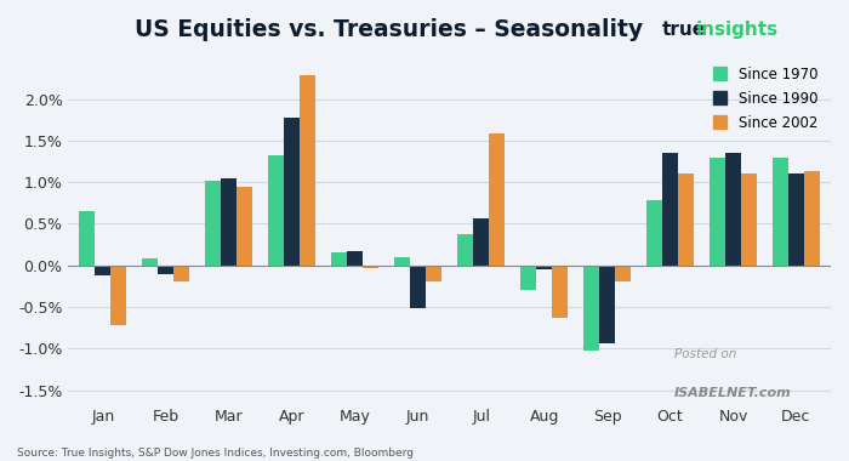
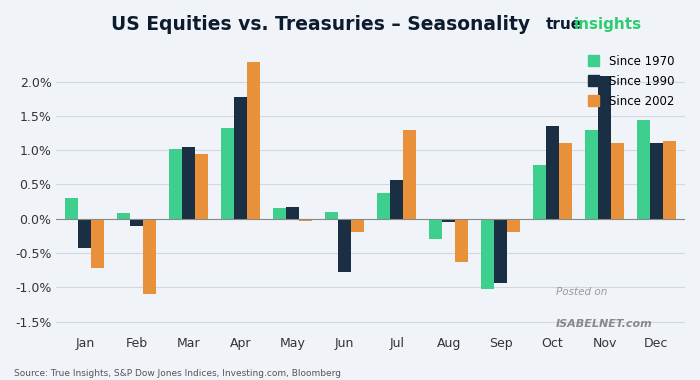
Since 1970/Jan: 0.65% -> 0.30%
Since 1990/Jan: -0.12% -> -0.42%
Since 2002/Feb: -0.20% -> -1.10%
Since 1990/Jun: -0.52% -> -0.78%
Since 2002/Jul: 1.58% -> 1.30%
Since 1990/Nov: 1.36% -> 2.08%
Since 1970/Dec: 1.30% -> 1.44%
